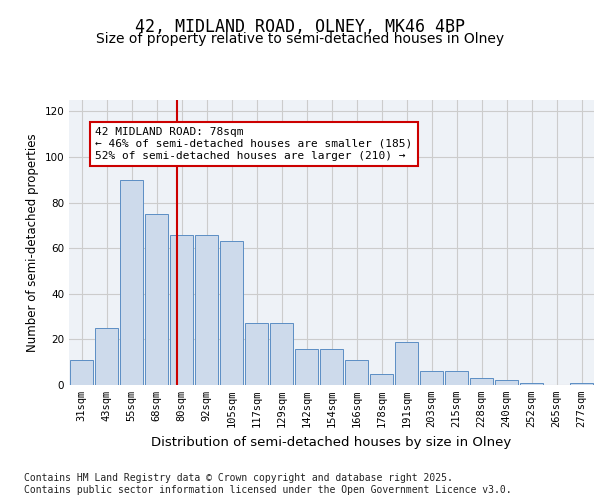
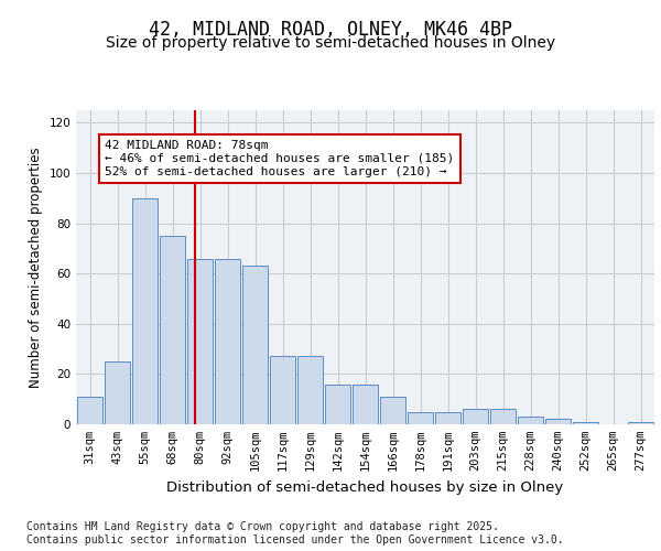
191sqm: 19 -> 5
